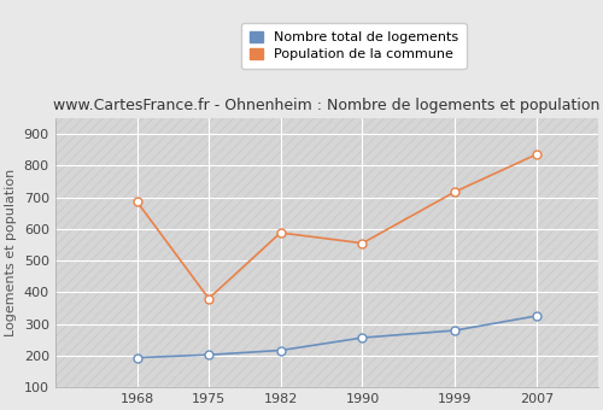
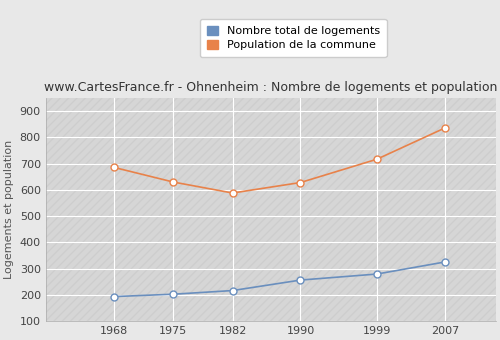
Population de la commune/1975: 380 -> 630
Population de la commune/1990: 555 -> 628
